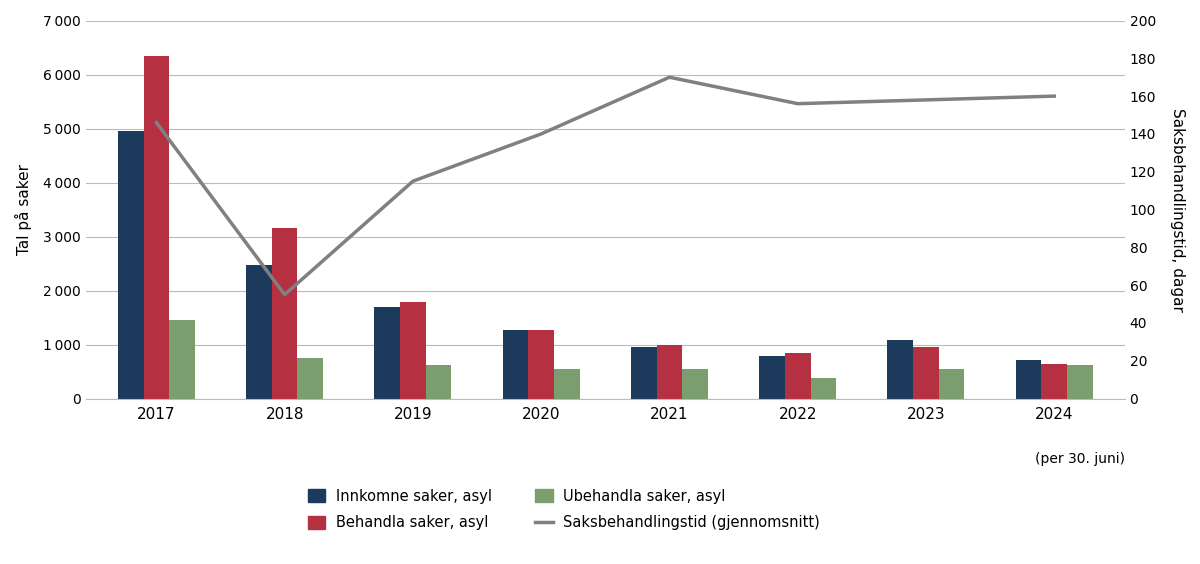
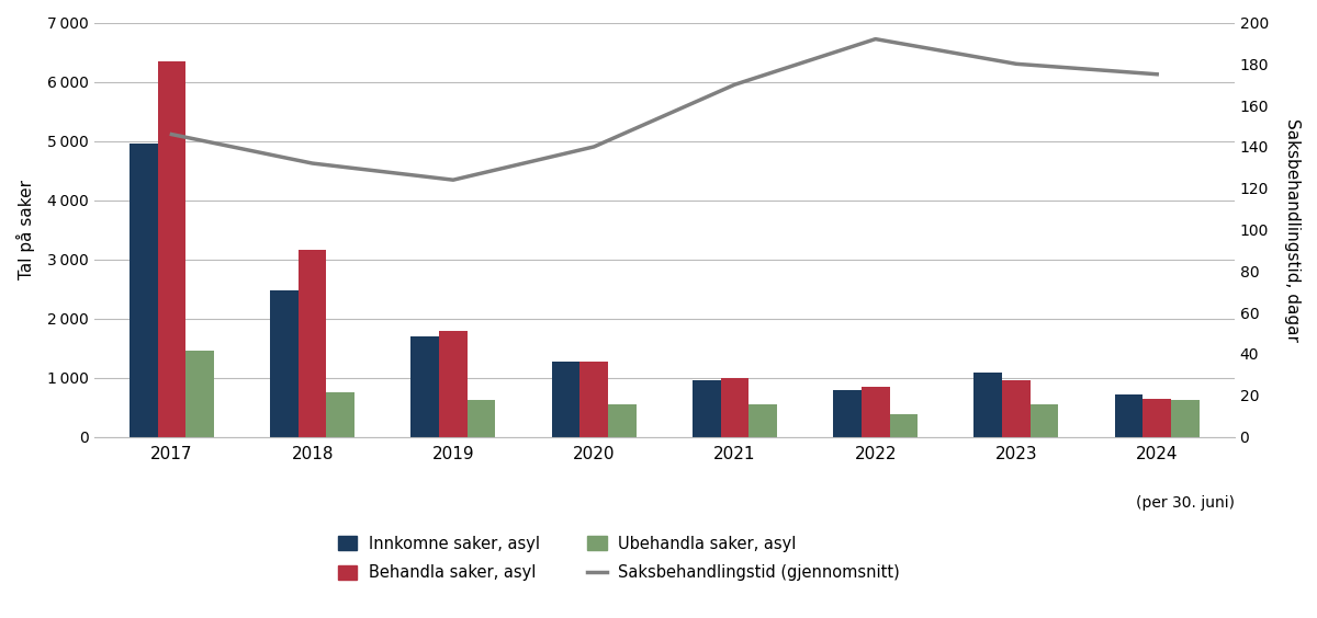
Saksbehandlingstid (gjennomsnitt)/2018: 55 -> 132
Saksbehandlingstid (gjennomsnitt)/2019: 115 -> 124
Saksbehandlingstid (gjennomsnitt)/2022: 156 -> 192
Saksbehandlingstid (gjennomsnitt)/2023: 158 -> 180
Saksbehandlingstid (gjennomsnitt)/2024: 160 -> 175
